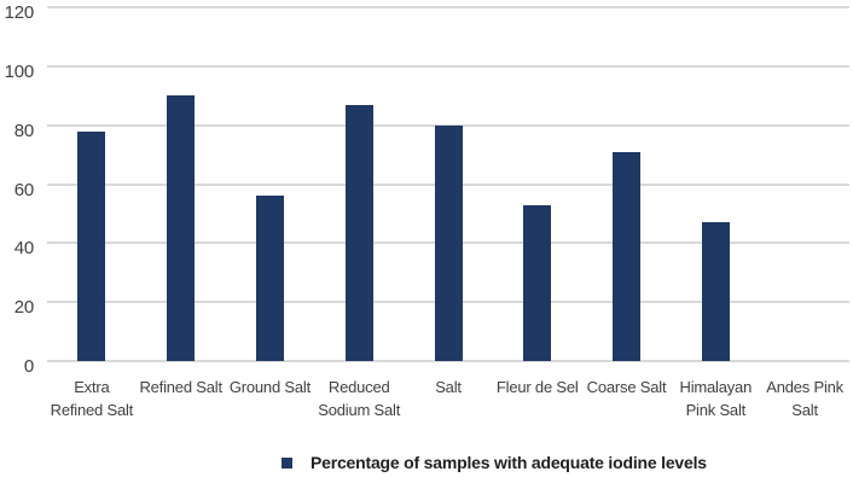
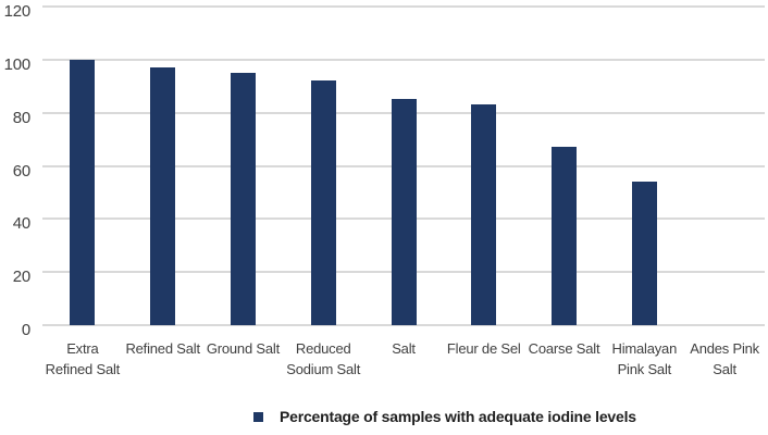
Extra Refined Salt: 78 -> 100
Refined Salt: 90 -> 97
Ground Salt: 56 -> 95
Reduced Sodium Salt: 87 -> 92
Salt: 80 -> 85
Fleur de Sel: 53 -> 83
Coarse Salt: 71 -> 67
Himalayan Pink Salt: 47 -> 54
